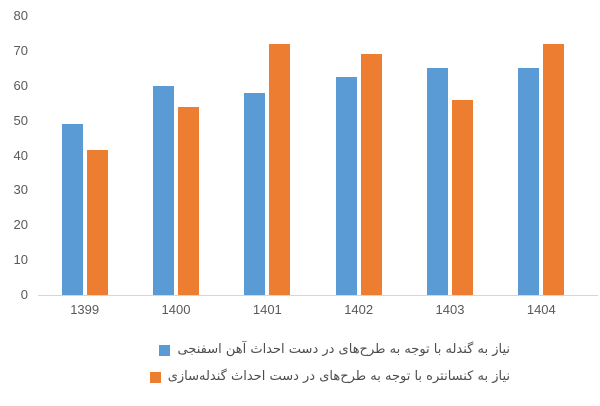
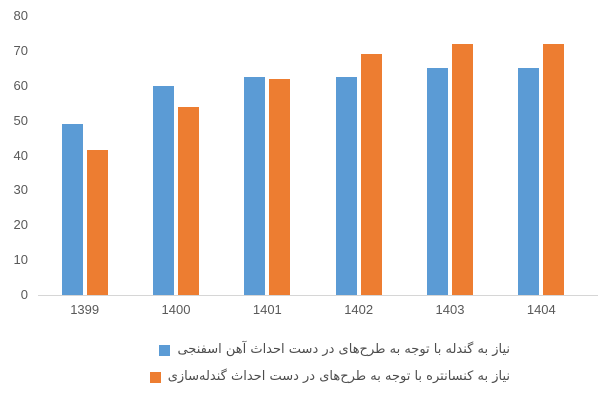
نیاز به گندله با توجه به طرح‌های در دست احداث آهن اسفنجی/1401: 58 -> 62
نیاز به کنسانتره با توجه به طرح‌های در دست احداث گندله‌سازی/1401: 72 -> 62
نیاز به کنسانتره با توجه به طرح‌های در دست احداث گندله‌سازی/1403: 56 -> 72
